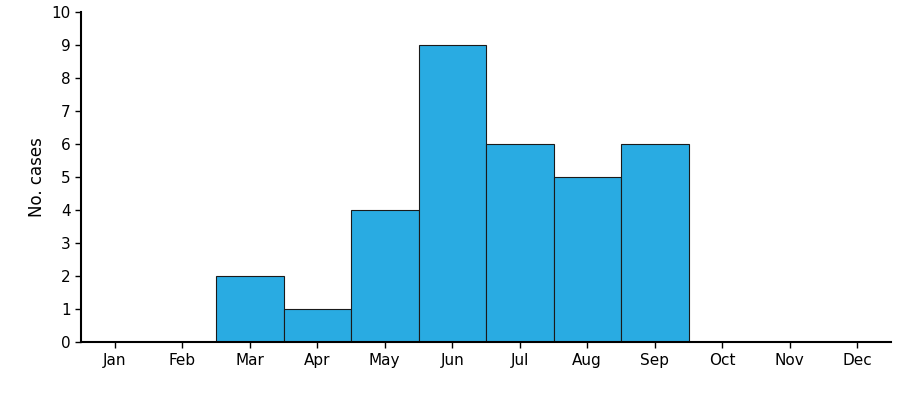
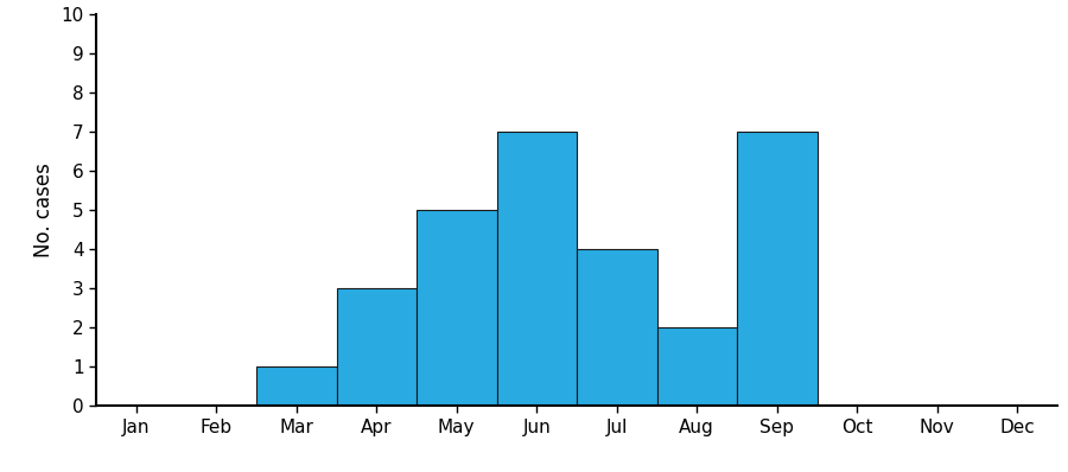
Mar: 2 -> 1
Apr: 1 -> 3
May: 4 -> 5
Jun: 9 -> 7
Jul: 6 -> 4
Aug: 5 -> 2
Sep: 6 -> 7
